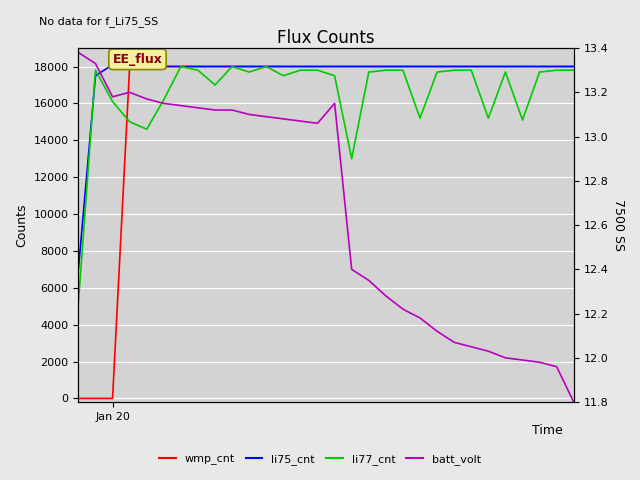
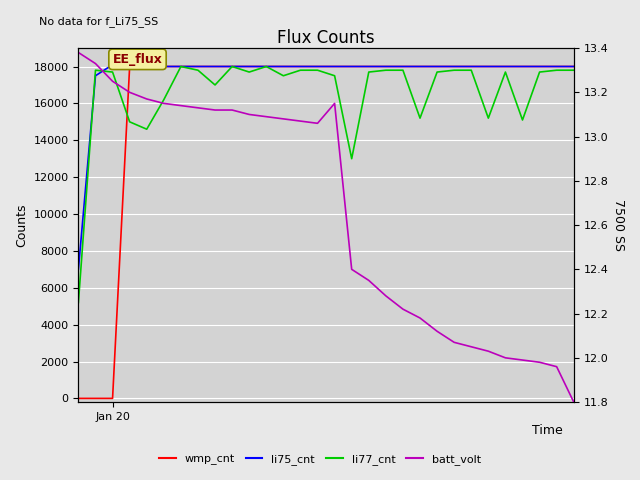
li77_cnt/Jan 20: 16100 -> 17700
batt_volt/Jan 20: 13.18 -> 13.25
